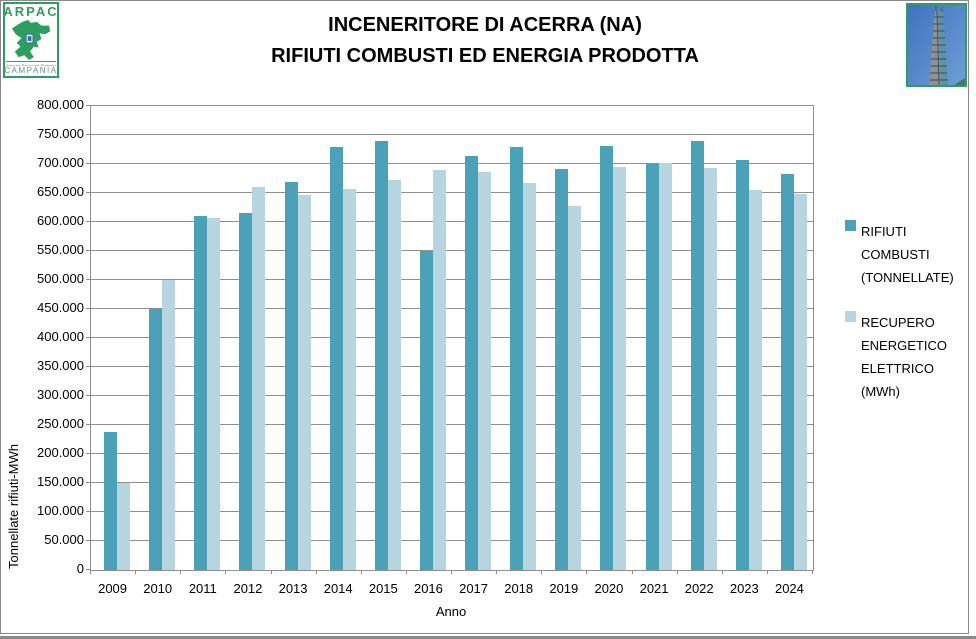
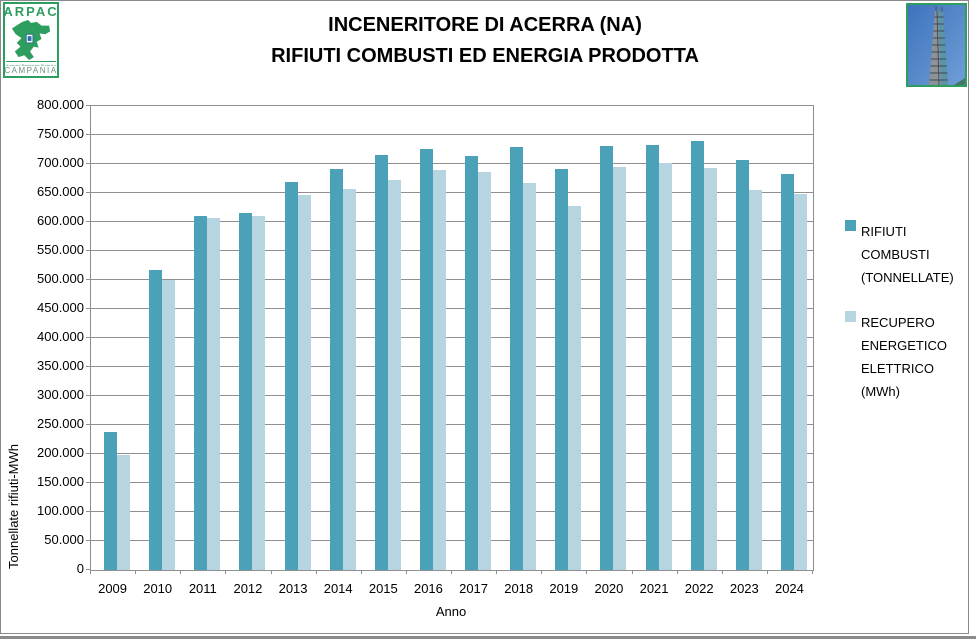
RECUPERO ENERGETICO ELETTRICO (MWh)/2009: 150000 -> 200000
RIFIUTI COMBUSTI (TONNELLATE)/2010: 450000 -> 520000
RECUPERO ENERGETICO ELETTRICO (MWh)/2012: 660000 -> 610000
RIFIUTI COMBUSTI (TONNELLATE)/2014: 730000 -> 690000
RIFIUTI COMBUSTI (TONNELLATE)/2015: 740000 -> 720000
RIFIUTI COMBUSTI (TONNELLATE)/2016: 550000 -> 730000
RIFIUTI COMBUSTI (TONNELLATE)/2021: 700000 -> 730000
